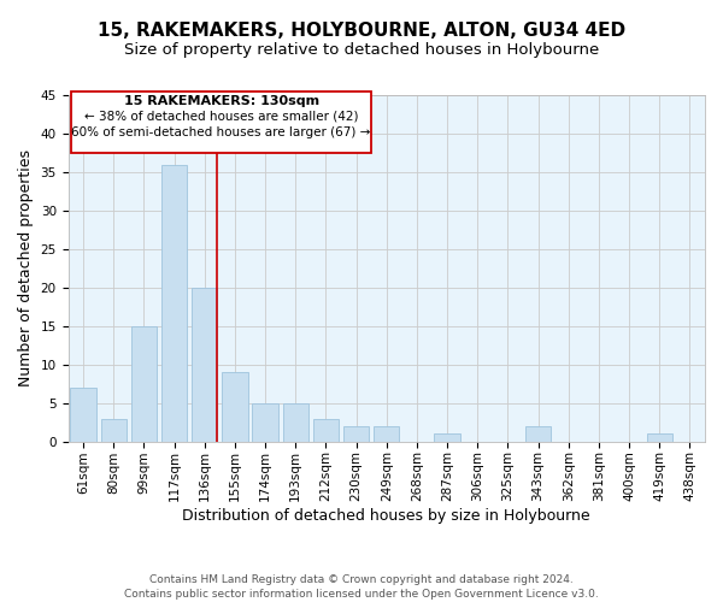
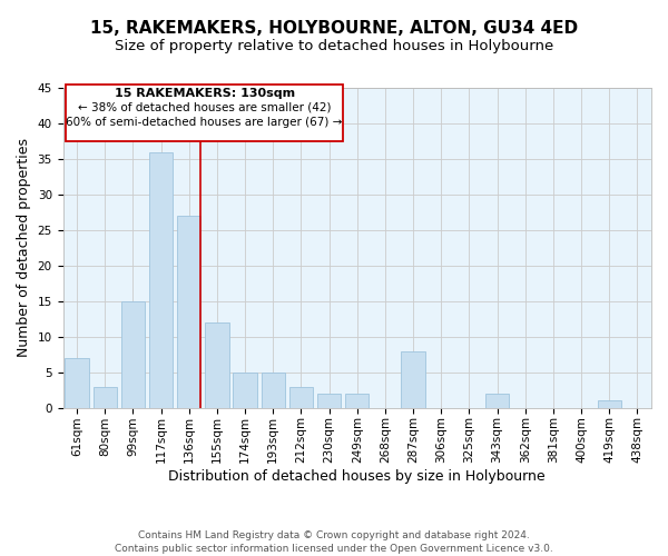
136sqm: 20 -> 27
155sqm: 9 -> 12
287sqm: 1 -> 8
